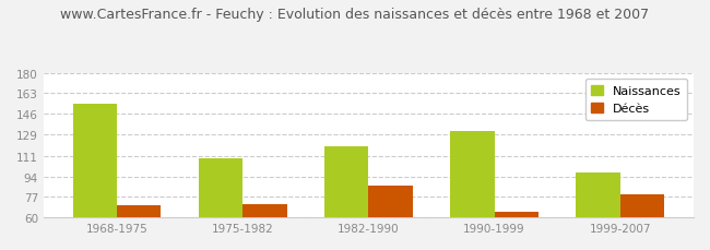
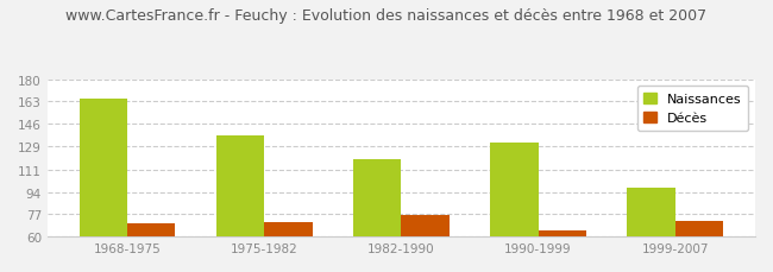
Naissances/1968-1975: 154 -> 165
Naissances/1975-1982: 109 -> 137
Décès/1982-1990: 86 -> 76
Décès/1999-2007: 79 -> 72
